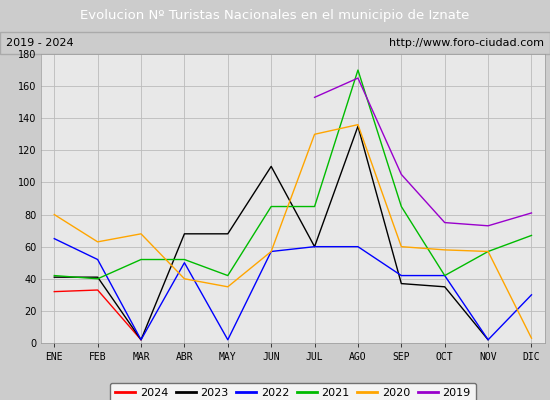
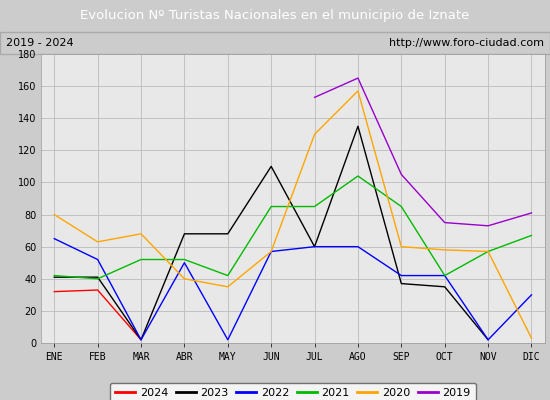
2021/AGO: 170 -> 104
2020/AGO: 136 -> 157
